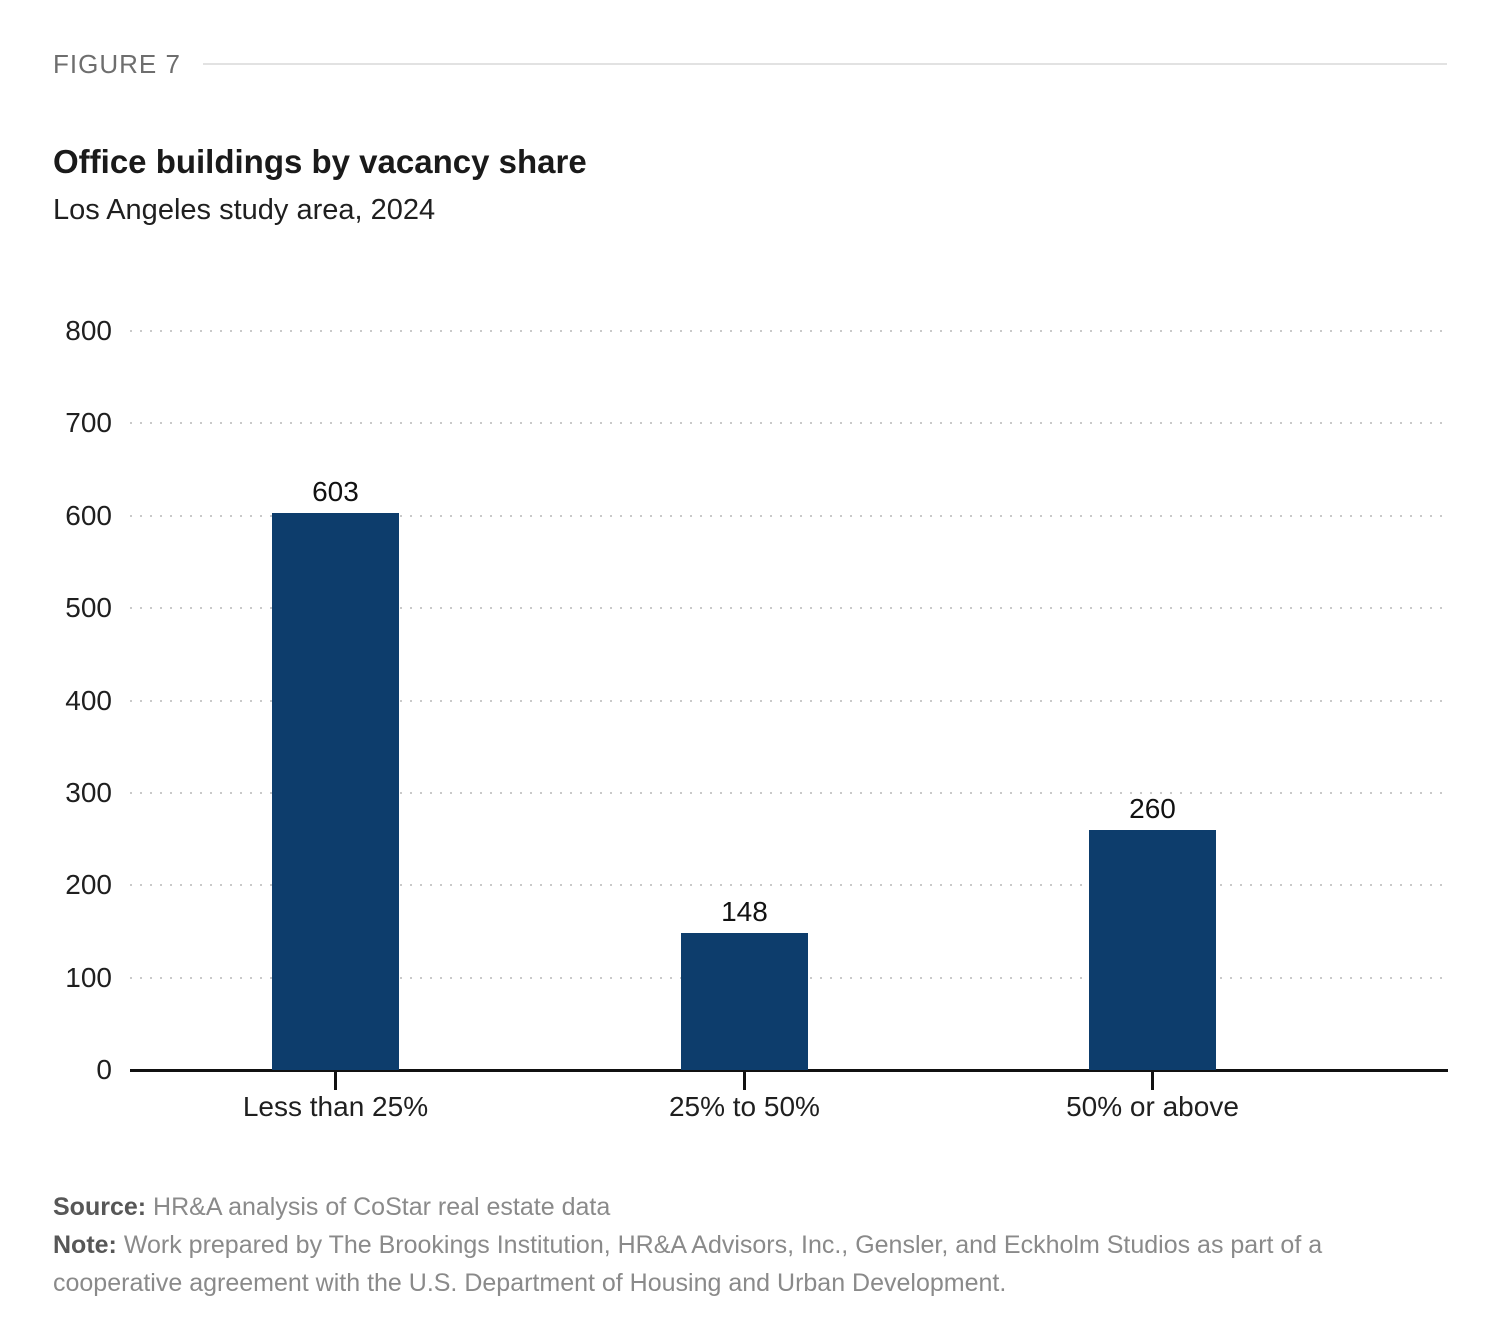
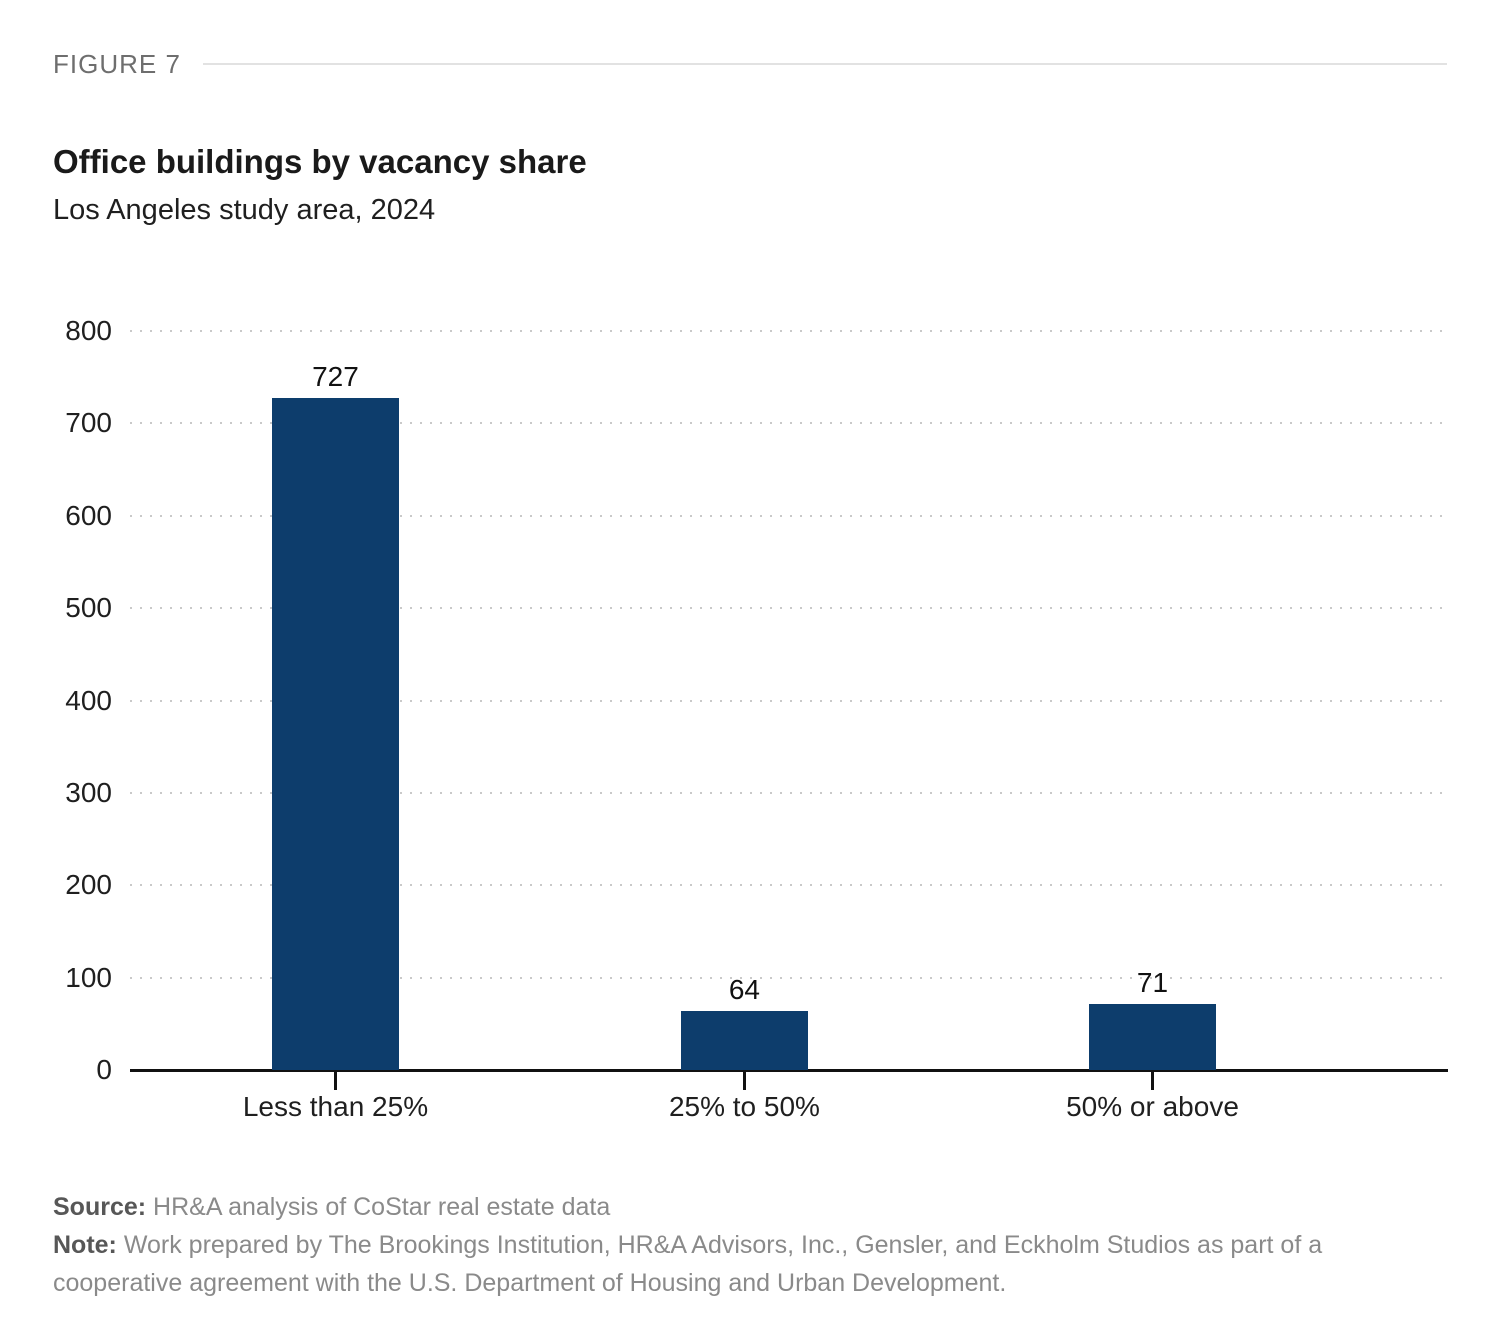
Less than 25%: 603 -> 727
25% to 50%: 148 -> 64
50% or above: 260 -> 71
